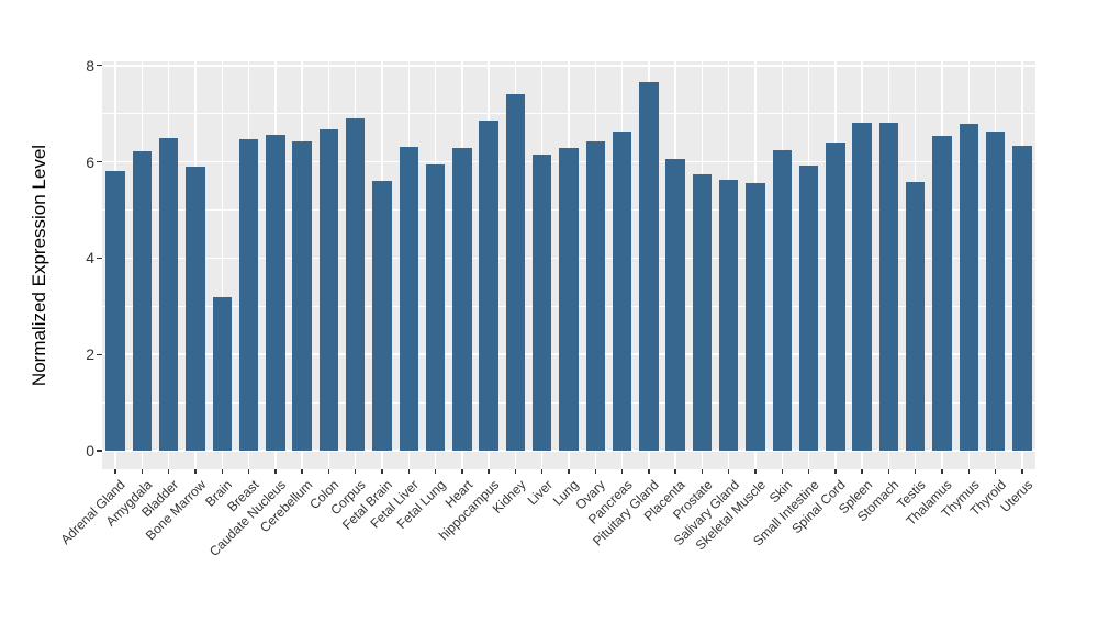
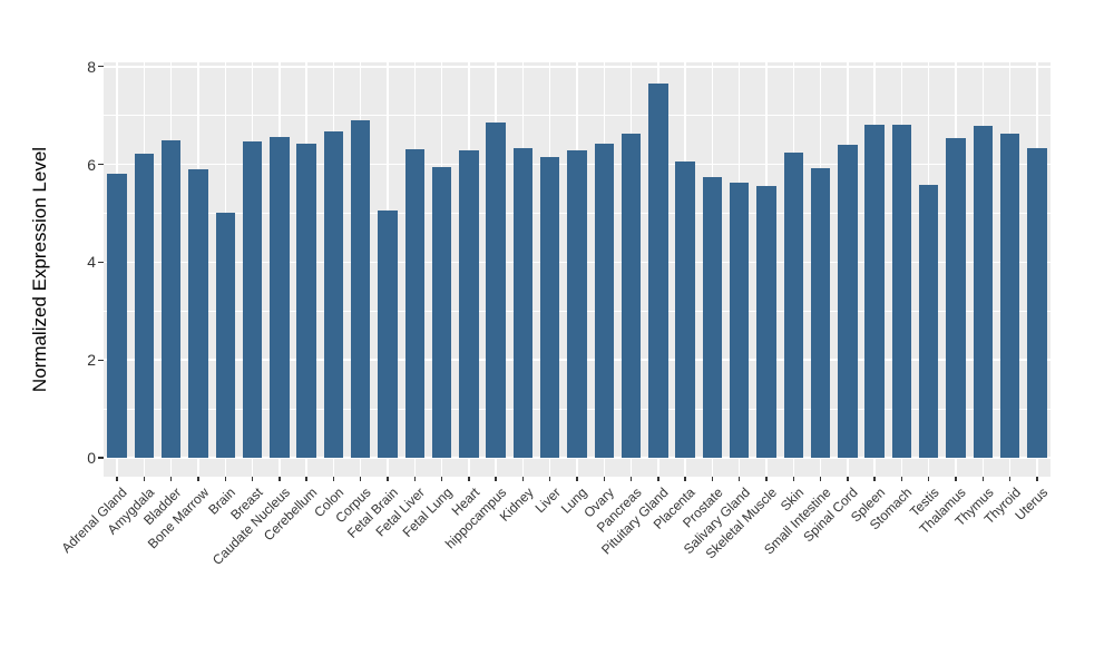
Brain: 3.2 -> 5.0
Fetal Brain: 5.6 -> 5.0
Kidney: 7.4 -> 6.3
